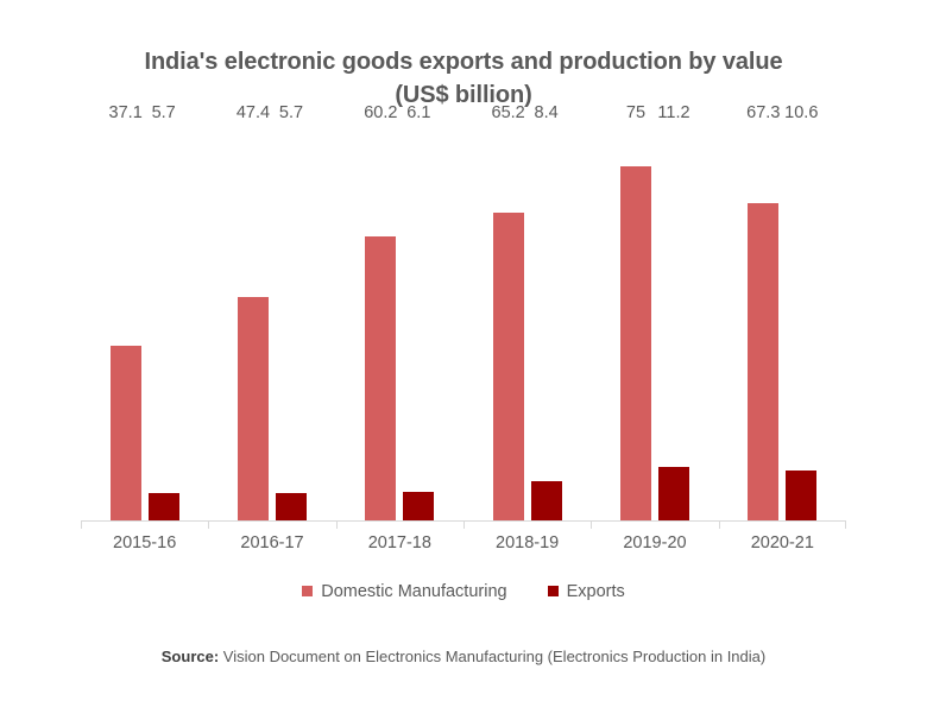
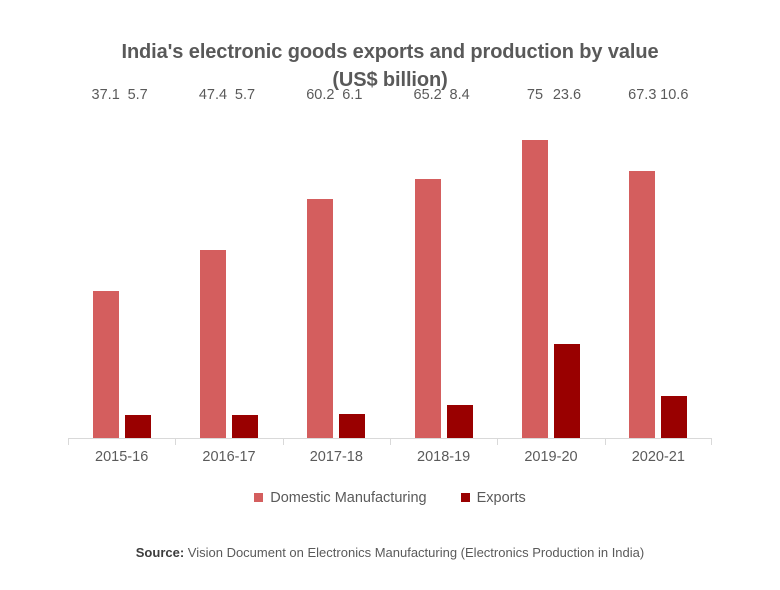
Exports/2019-20: 11.2 -> 23.6
